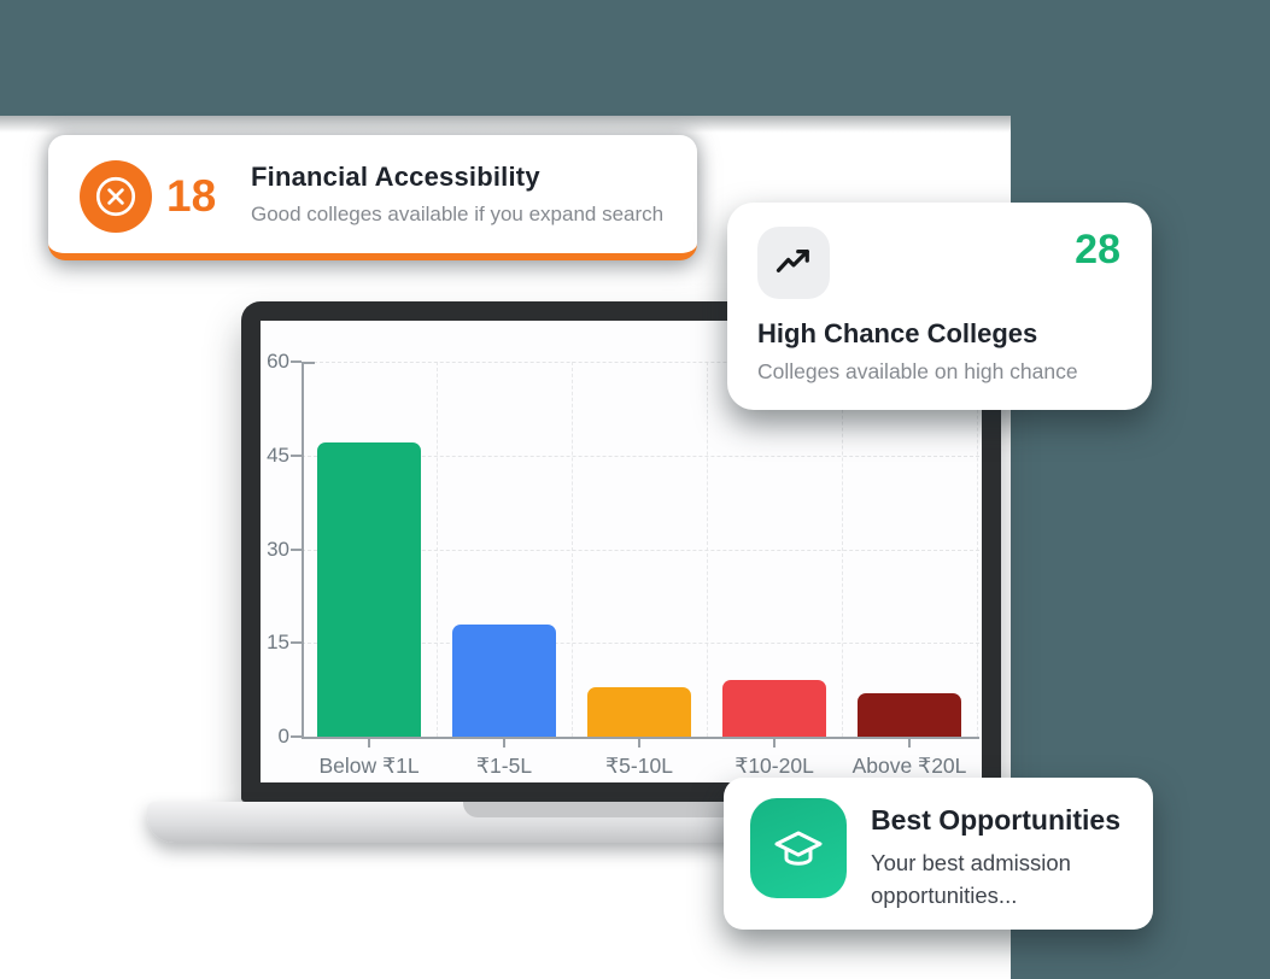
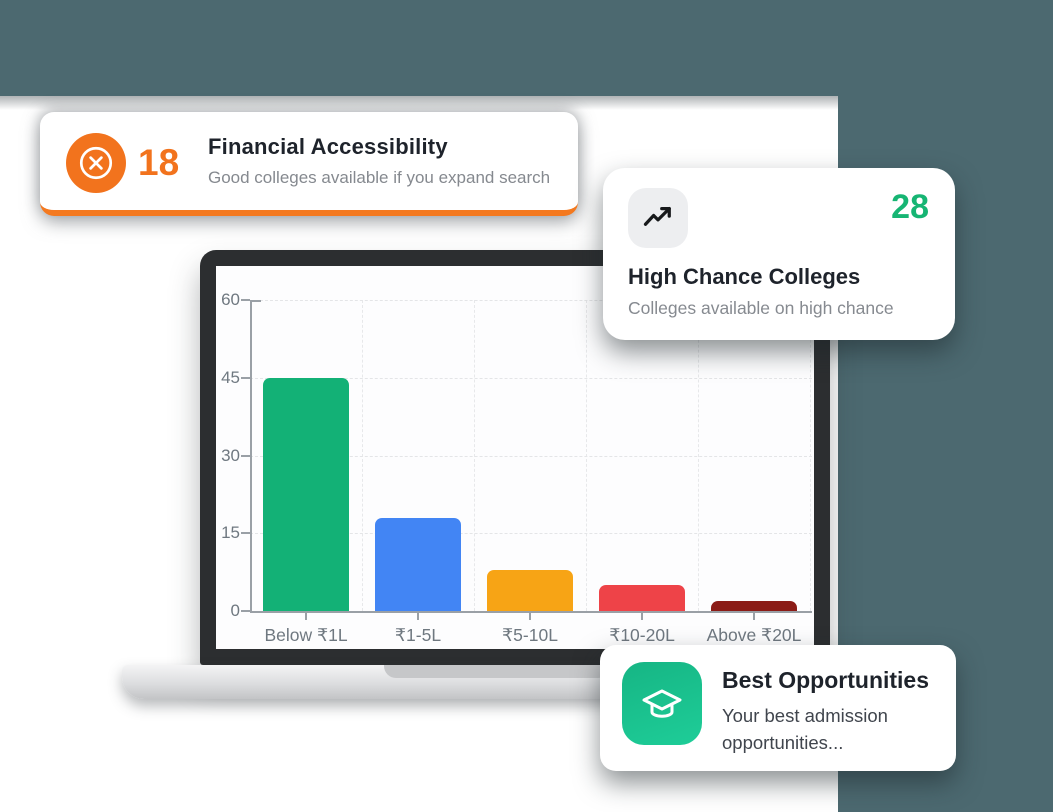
Below ₹1L: 47 -> 45
₹10-20L: 9 -> 5
Above ₹20L: 7 -> 2
